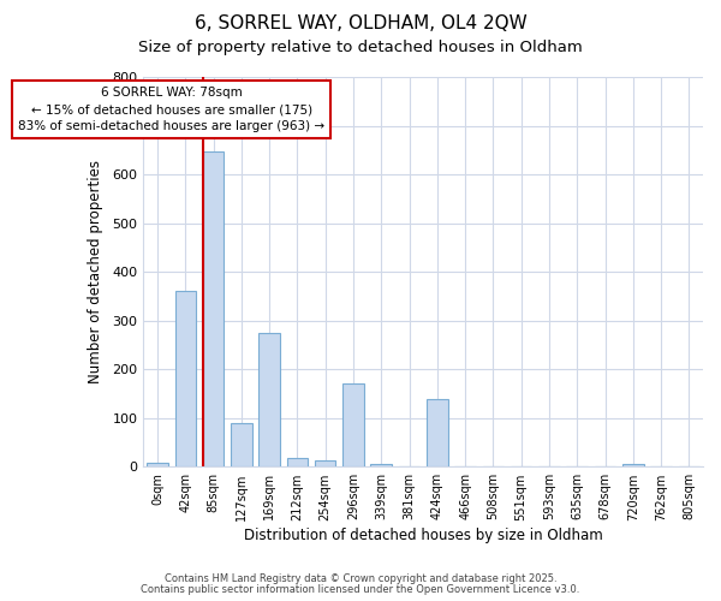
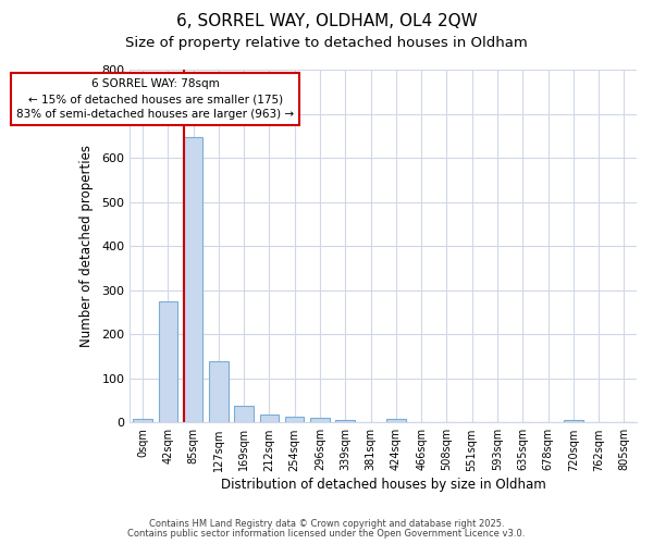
42sqm: 360 -> 275
127sqm: 90 -> 140
169sqm: 275 -> 38
296sqm: 170 -> 10
424sqm: 140 -> 8
